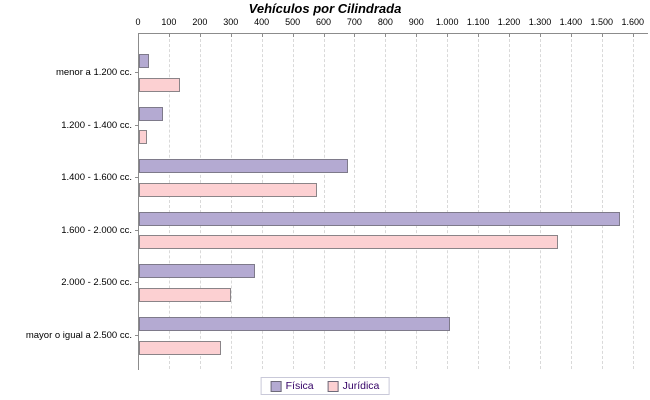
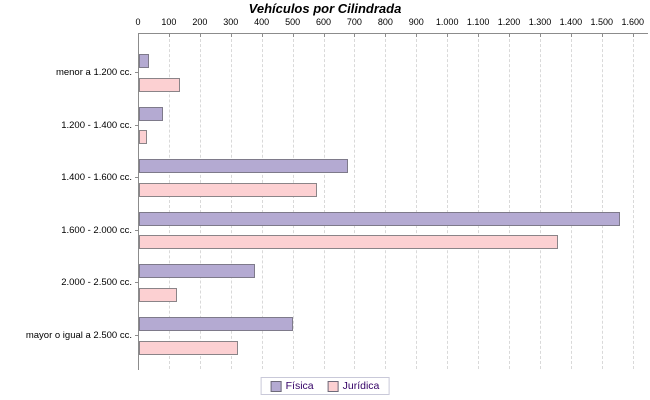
Jurídica/2.000 - 2.500 cc.: 290 -> 120
Física/mayor o igual a 2.500 cc.: 1000 -> 490
Jurídica/mayor o igual a 2.500 cc.: 260 -> 320
